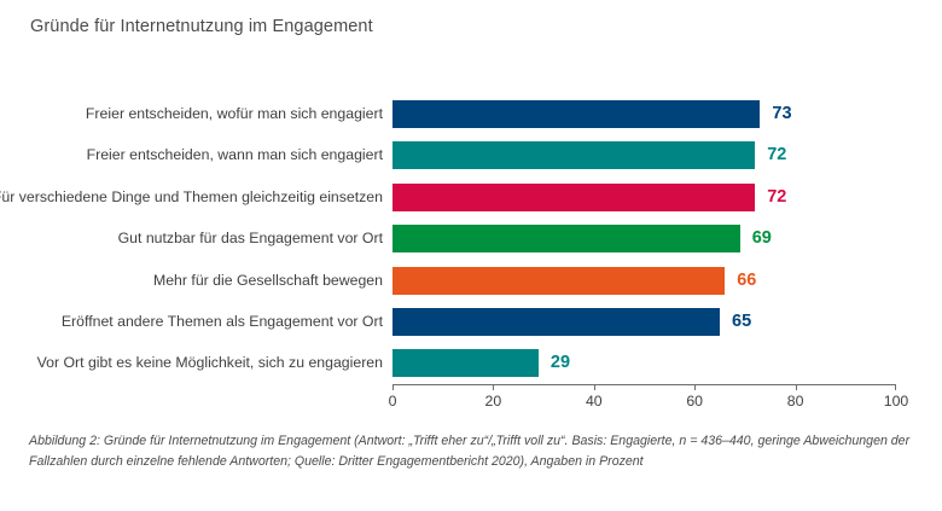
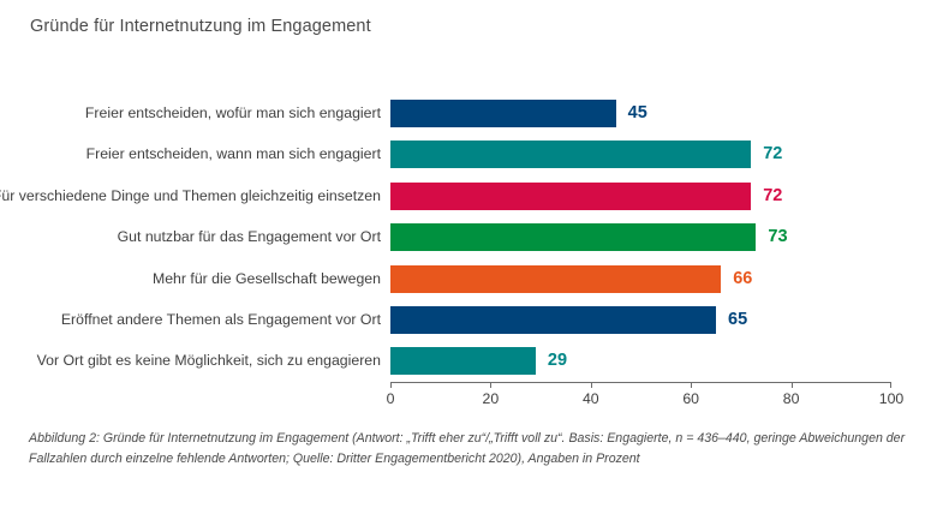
Freier entscheiden, wofür man sich engagiert: 73 -> 45
Gut nutzbar für das Engagement vor Ort: 69 -> 73
